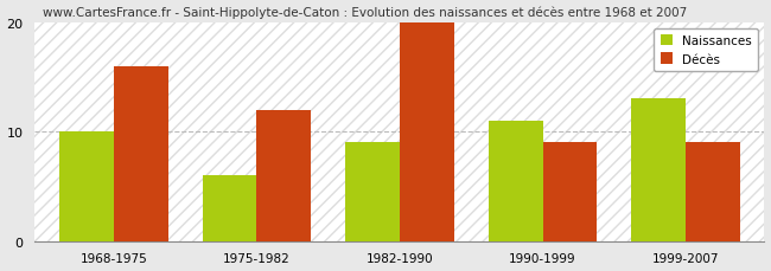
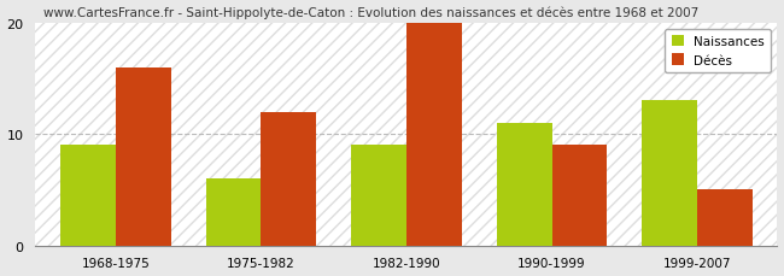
Naissances/1968-1975: 10 -> 9
Décès/1999-2007: 9 -> 5
